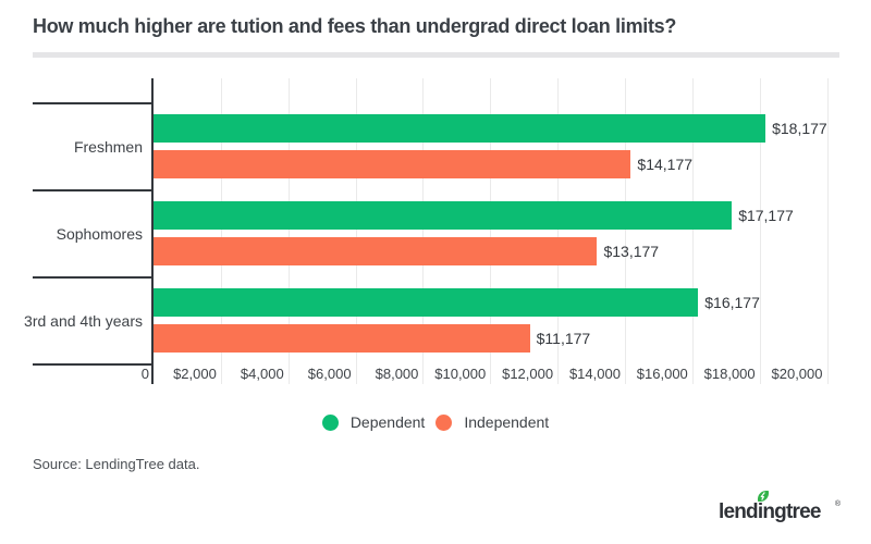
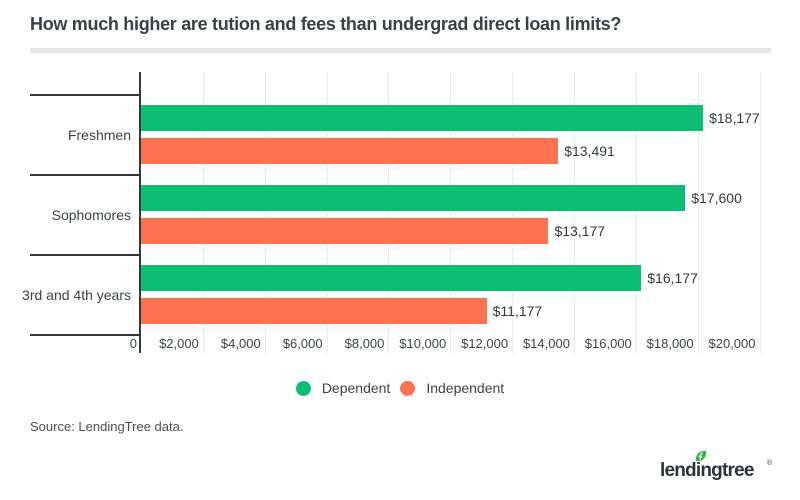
Independent/Freshmen: $14,177 -> $13,491
Dependent/Sophomores: $17,177 -> $17,600
